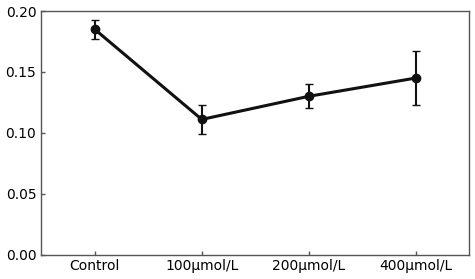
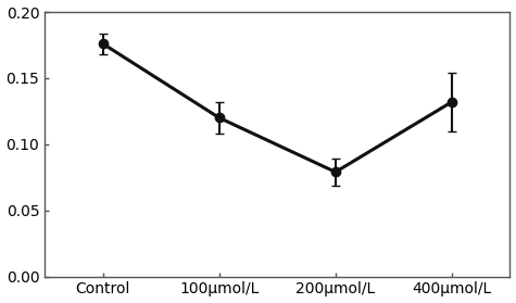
Control: 0.185 -> 0.176
100μmol/L: 0.111 -> 0.120
200μmol/L: 0.130 -> 0.079
400μmol/L: 0.145 -> 0.132
